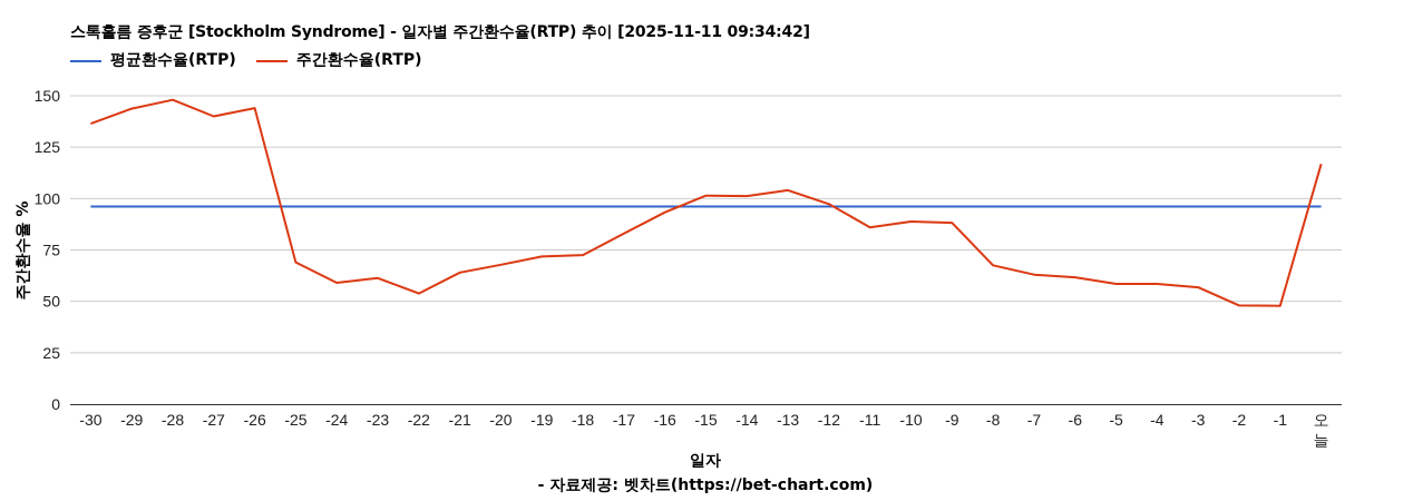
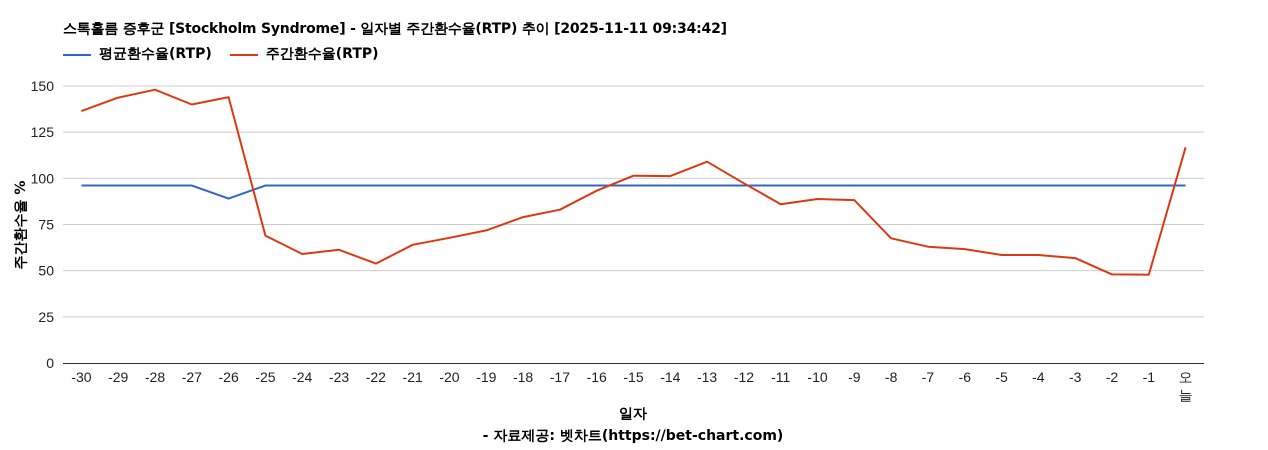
평균환수율(RTP)/-26: 96 -> 89
주간환수율(RTP)/-18: 72 -> 79
주간환수율(RTP)/-13: 104 -> 109
